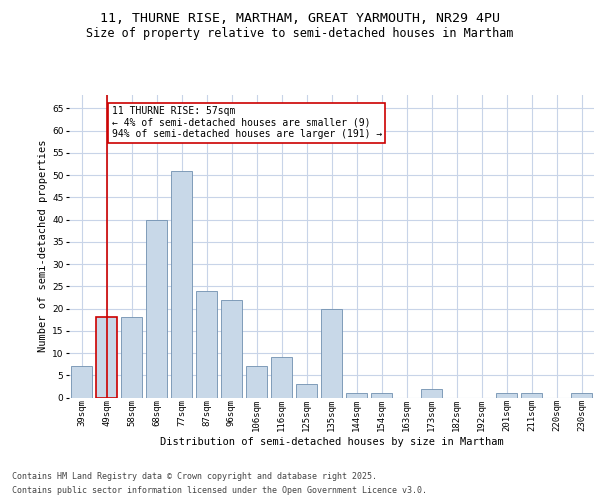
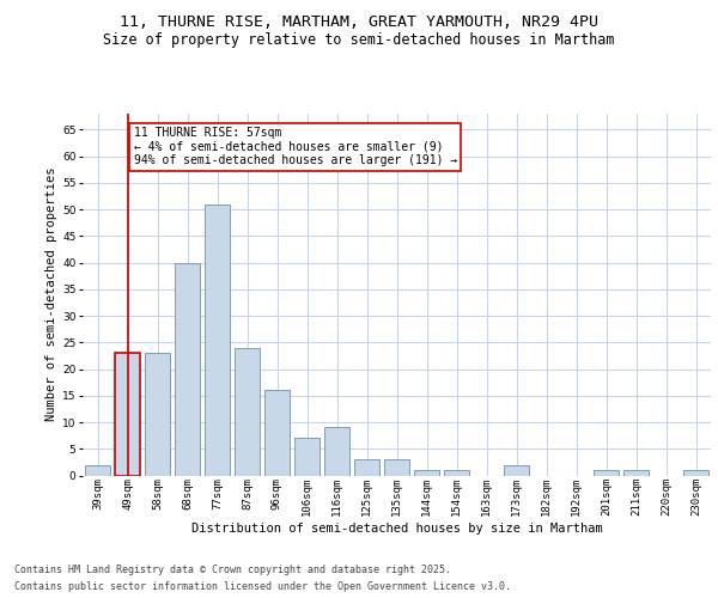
39sqm: 7 -> 2
49sqm: 18 -> 23
58sqm: 18 -> 23
96sqm: 22 -> 16
135sqm: 20 -> 3
